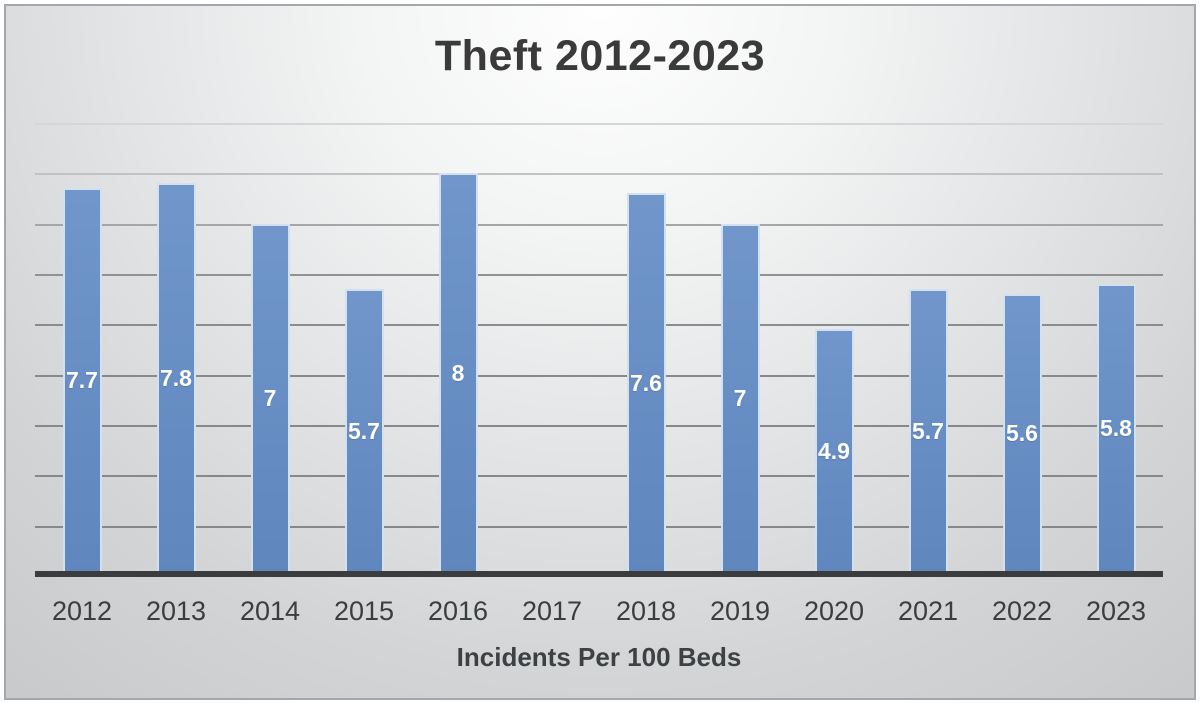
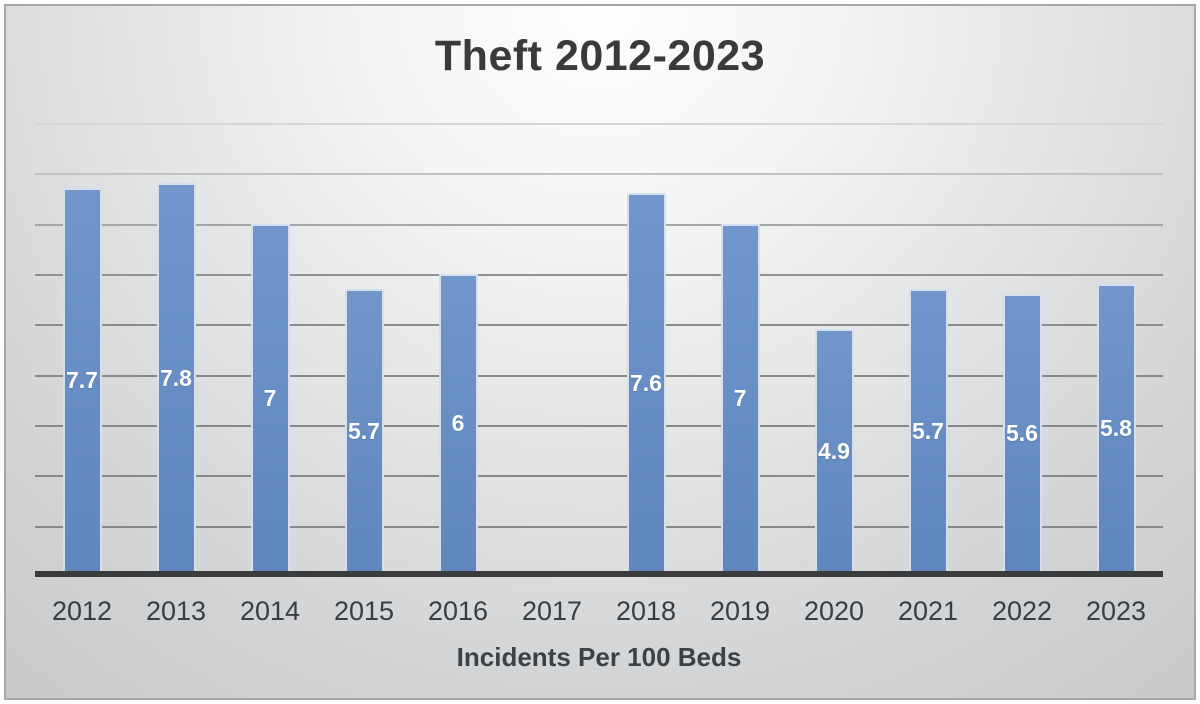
2016: 8 -> 6
